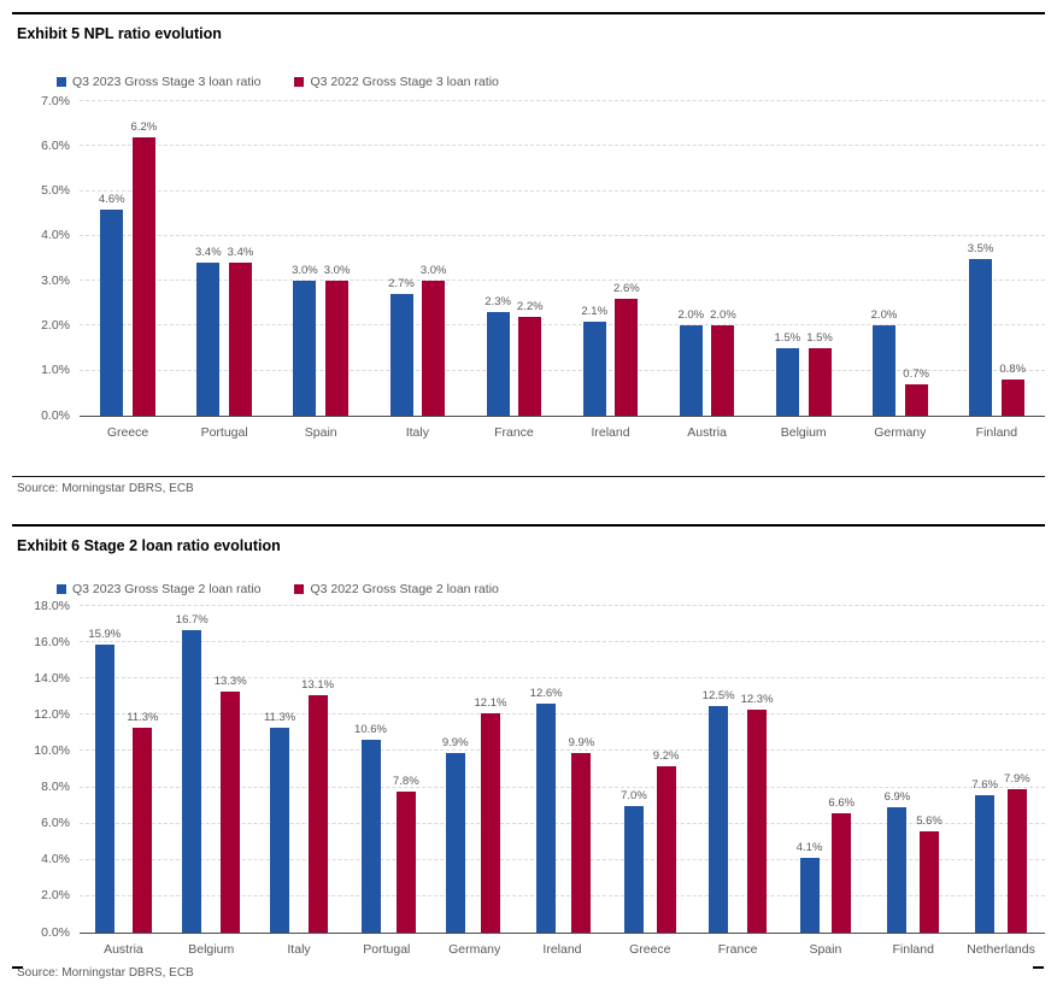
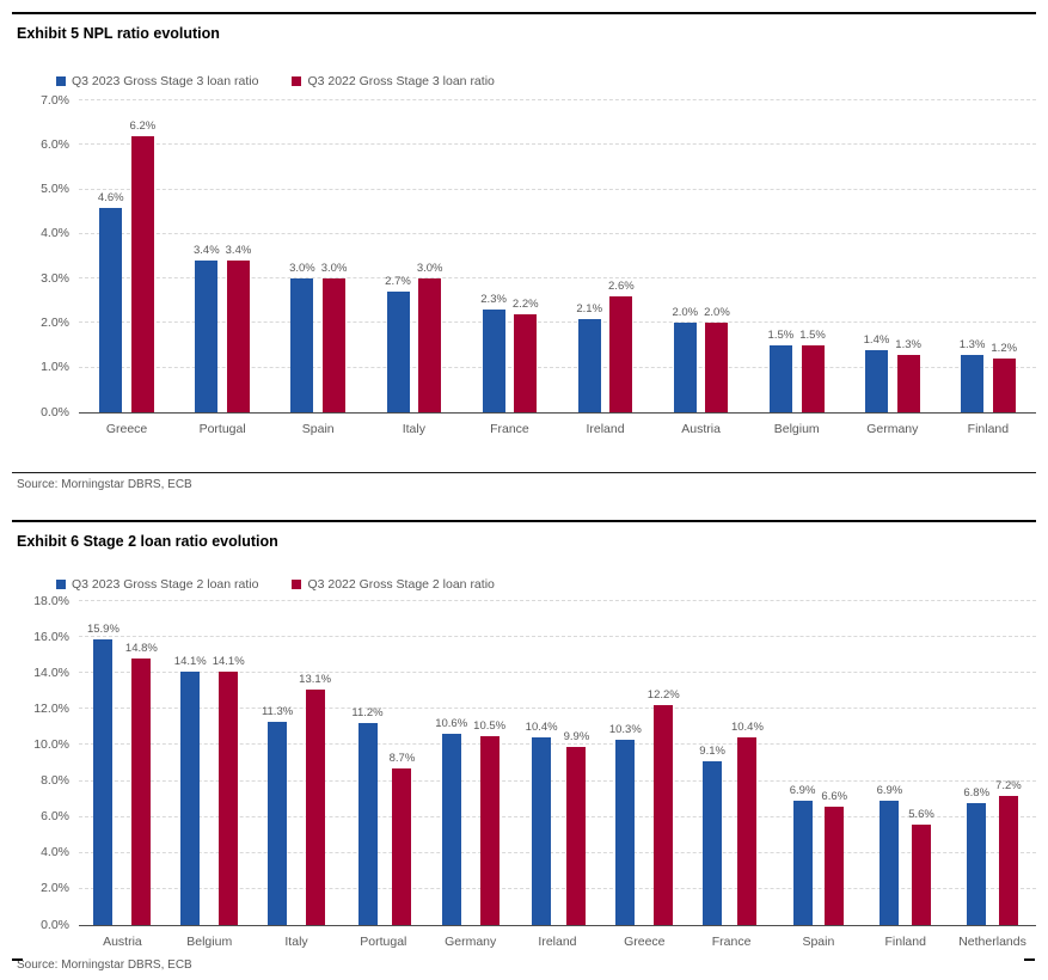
Exhibit 5 NPL ratio evolution/Q3 2023 Gross Stage 3 loan ratio/Germany: 2.0% -> 1.4%
Exhibit 5 NPL ratio evolution/Q3 2022 Gross Stage 3 loan ratio/Germany: 0.7% -> 1.3%
Exhibit 5 NPL ratio evolution/Q3 2023 Gross Stage 3 loan ratio/Finland: 3.5% -> 1.3%
Exhibit 5 NPL ratio evolution/Q3 2022 Gross Stage 3 loan ratio/Finland: 0.8% -> 1.2%
Exhibit 6 Stage 2 loan ratio evolution/Q3 2022 Gross Stage 2 loan ratio/Austria: 11.3% -> 14.8%
Exhibit 6 Stage 2 loan ratio evolution/Q3 2023 Gross Stage 2 loan ratio/Belgium: 16.7% -> 14.1%
Exhibit 6 Stage 2 loan ratio evolution/Q3 2022 Gross Stage 2 loan ratio/Belgium: 13.3% -> 14.1%
Exhibit 6 Stage 2 loan ratio evolution/Q3 2023 Gross Stage 2 loan ratio/Portugal: 10.6% -> 11.2%
Exhibit 6 Stage 2 loan ratio evolution/Q3 2022 Gross Stage 2 loan ratio/Portugal: 7.8% -> 8.7%
Exhibit 6 Stage 2 loan ratio evolution/Q3 2023 Gross Stage 2 loan ratio/Germany: 9.9% -> 10.6%
Exhibit 6 Stage 2 loan ratio evolution/Q3 2022 Gross Stage 2 loan ratio/Germany: 12.1% -> 10.5%
Exhibit 6 Stage 2 loan ratio evolution/Q3 2023 Gross Stage 2 loan ratio/Ireland: 12.6% -> 10.4%
Exhibit 6 Stage 2 loan ratio evolution/Q3 2023 Gross Stage 2 loan ratio/Greece: 7.0% -> 10.3%
Exhibit 6 Stage 2 loan ratio evolution/Q3 2022 Gross Stage 2 loan ratio/Greece: 9.2% -> 12.2%
Exhibit 6 Stage 2 loan ratio evolution/Q3 2023 Gross Stage 2 loan ratio/France: 12.5% -> 9.1%
Exhibit 6 Stage 2 loan ratio evolution/Q3 2022 Gross Stage 2 loan ratio/France: 12.3% -> 10.4%
Exhibit 6 Stage 2 loan ratio evolution/Q3 2023 Gross Stage 2 loan ratio/Spain: 4.1% -> 6.9%
Exhibit 6 Stage 2 loan ratio evolution/Q3 2023 Gross Stage 2 loan ratio/Netherlands: 7.6% -> 6.8%
Exhibit 6 Stage 2 loan ratio evolution/Q3 2022 Gross Stage 2 loan ratio/Netherlands: 7.9% -> 7.2%
